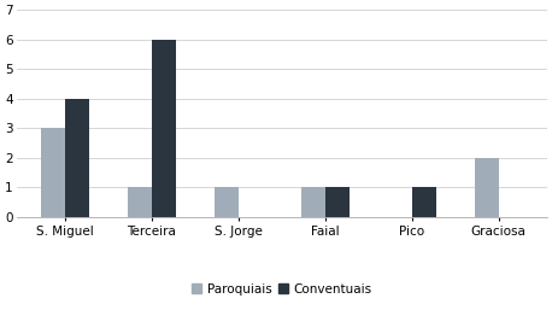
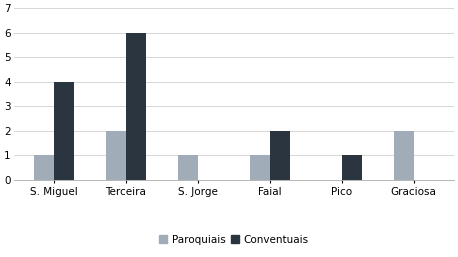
Paroquiais/S. Miguel: 3 -> 1
Paroquiais/Terceira: 1 -> 2
Conventuais/Faial: 1 -> 2
